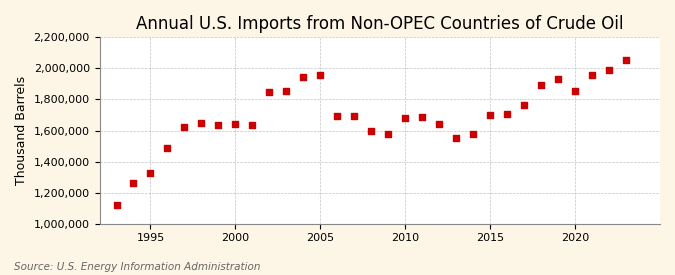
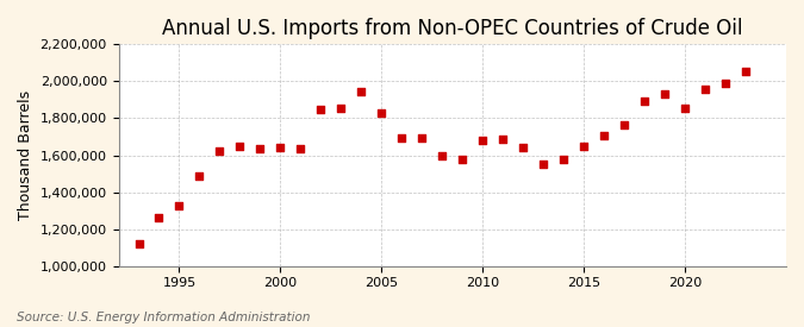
2005: 1,960,000 -> 1,830,000
2015: 1,700,000 -> 1,650,000
